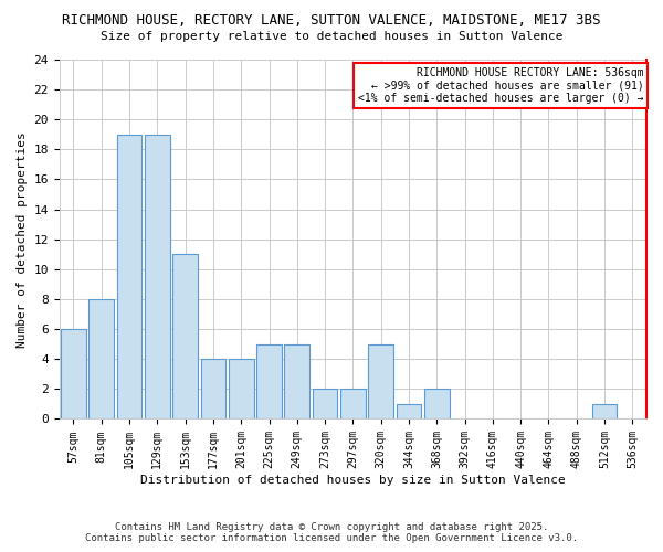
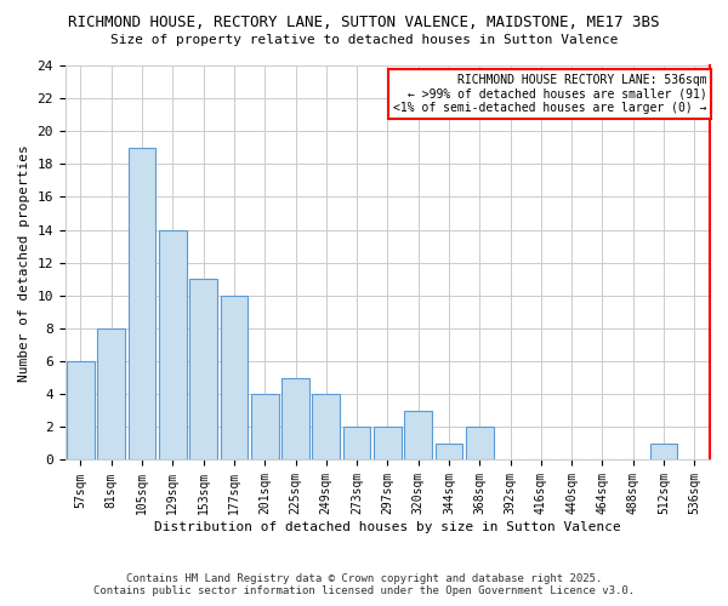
129sqm: 19 -> 14
177sqm: 4 -> 10
249sqm: 5 -> 4
320sqm: 5 -> 3
